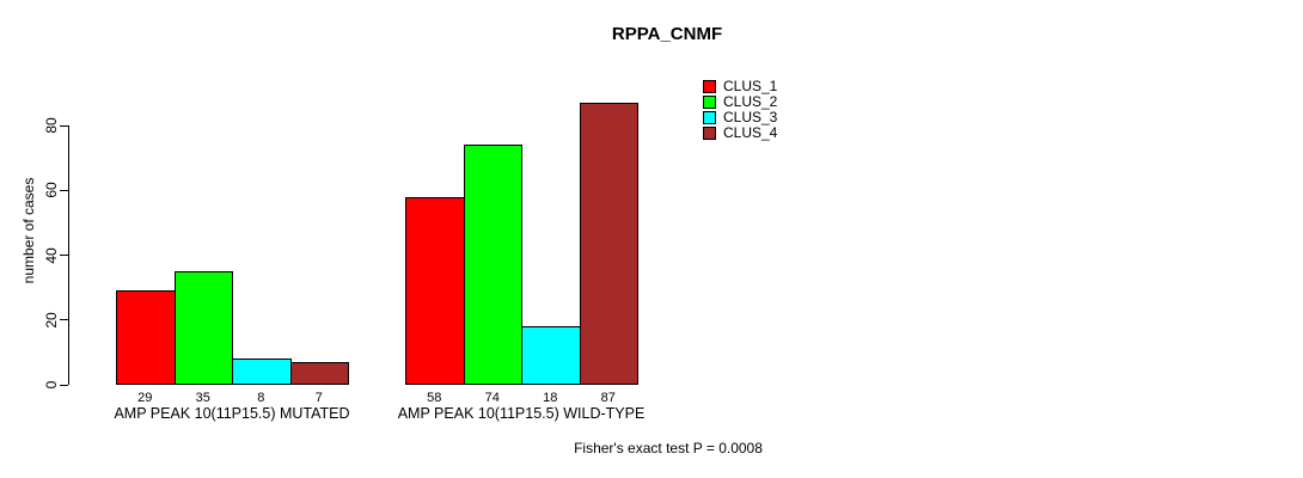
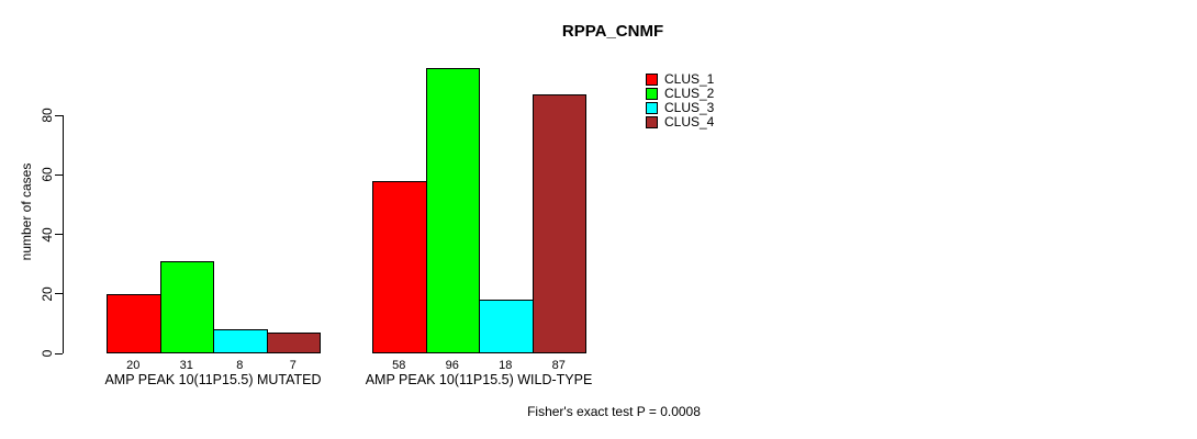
CLUS_1/AMP PEAK 10(11P15.5) MUTATED: 29 -> 20
CLUS_2/AMP PEAK 10(11P15.5) MUTATED: 35 -> 31
CLUS_2/AMP PEAK 10(11P15.5) WILD-TYPE: 74 -> 96
